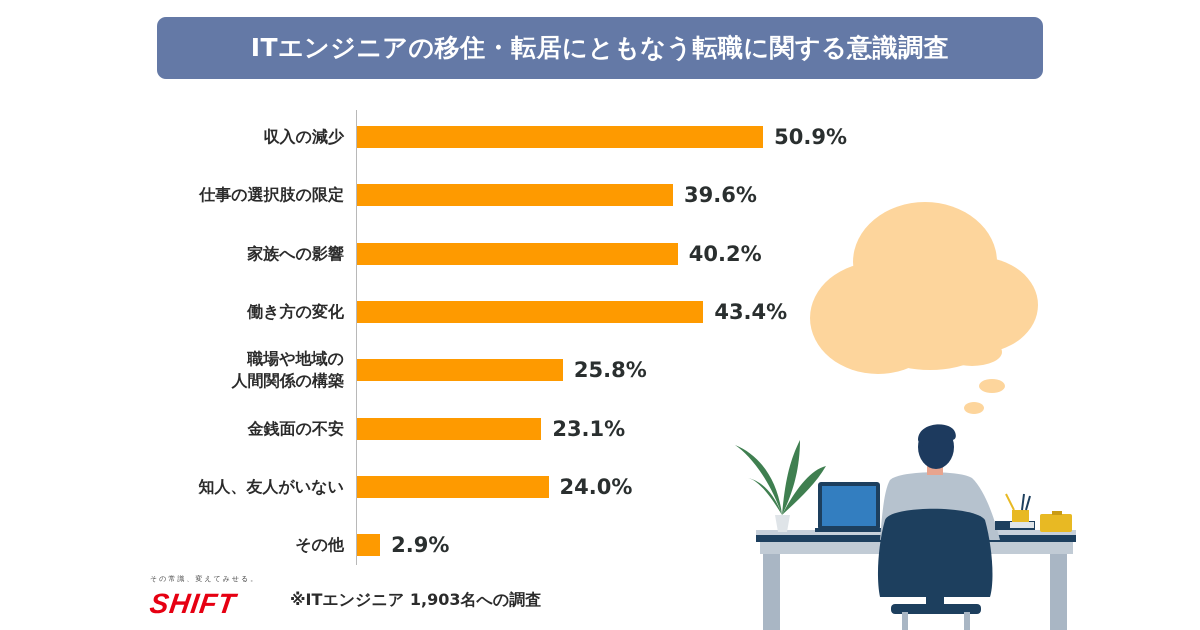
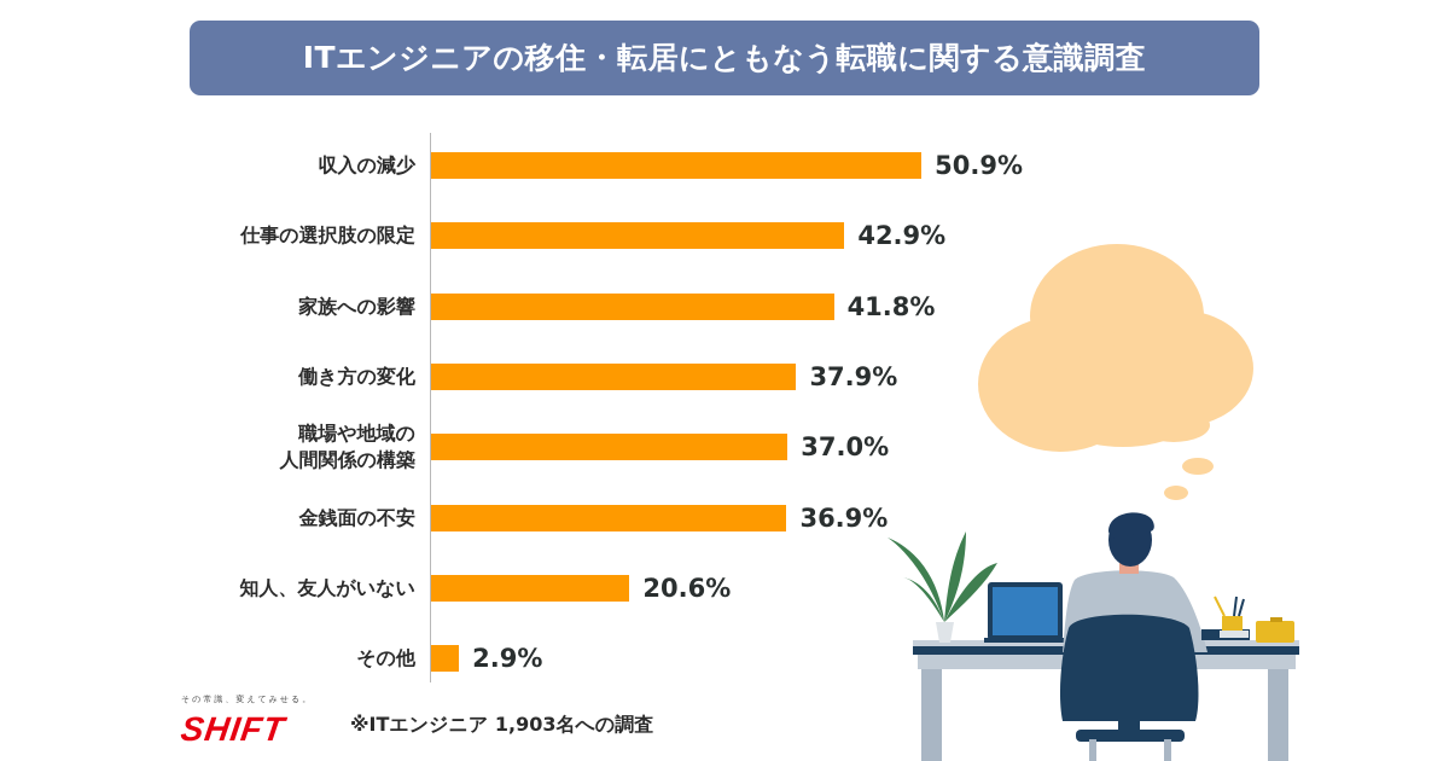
仕事の選択肢の限定: 39.6% -> 42.9%
家族への影響: 40.2% -> 41.8%
働き方の変化: 43.4% -> 37.9%
職場や地域の 人間関係の構築: 25.8% -> 37.0%
金銭面の不安: 23.1% -> 36.9%
知人、友人がいない: 24.0% -> 20.6%
